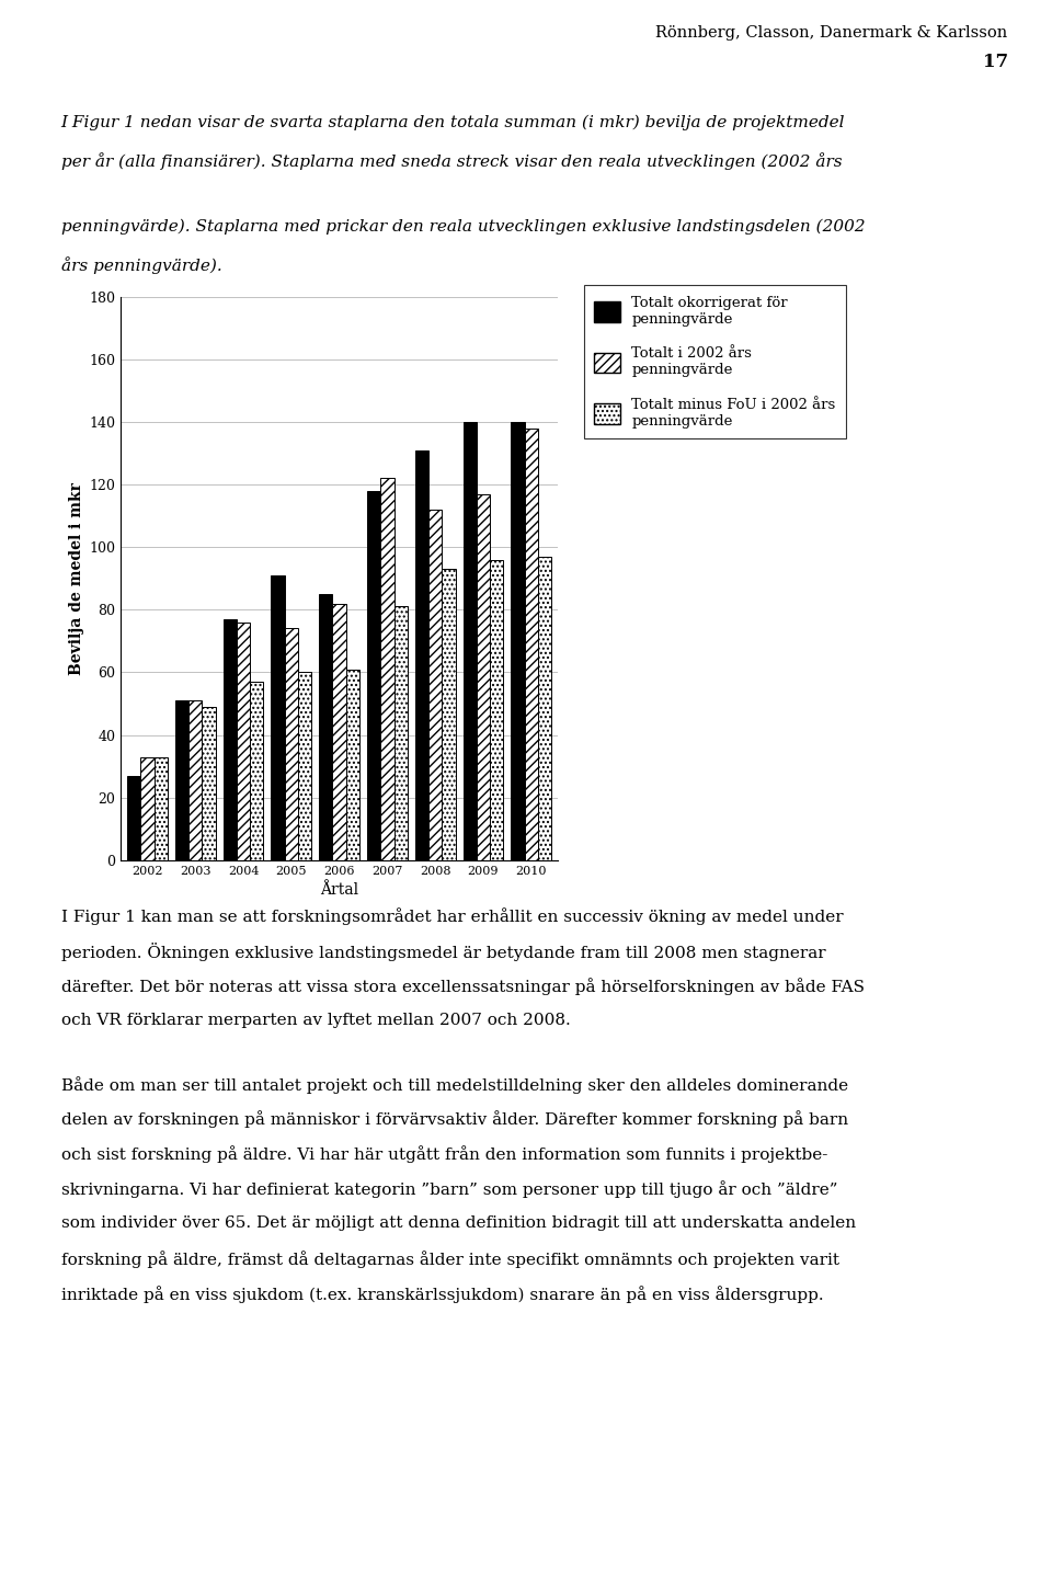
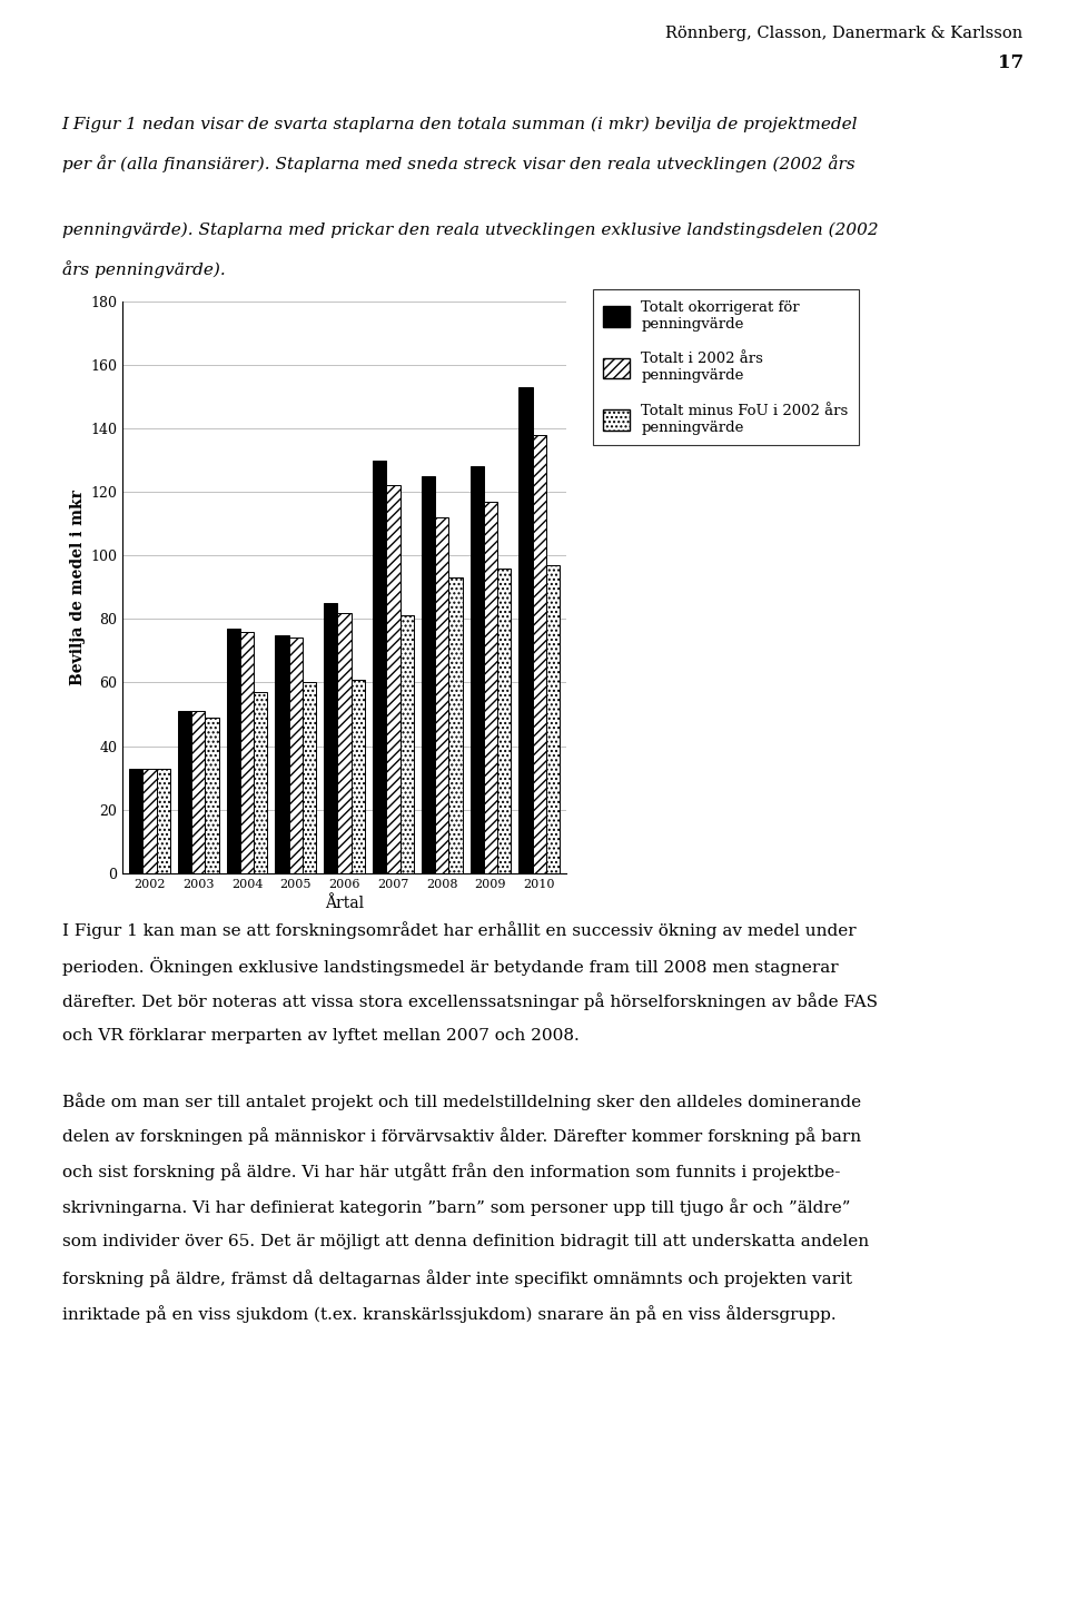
Totalt okorrigerat för penningvärde/2002: 27 -> 33
Totalt okorrigerat för penningvärde/2005: 91 -> 75
Totalt okorrigerat för penningvärde/2007: 118 -> 130
Totalt okorrigerat för penningvärde/2008: 131 -> 125
Totalt okorrigerat för penningvärde/2009: 140 -> 128
Totalt okorrigerat för penningvärde/2010: 140 -> 153
